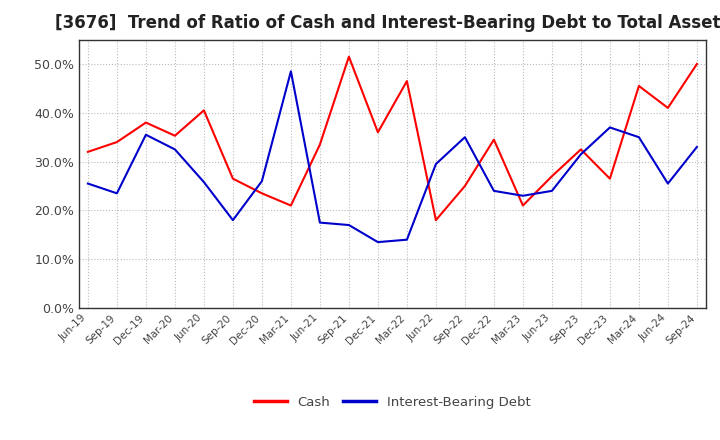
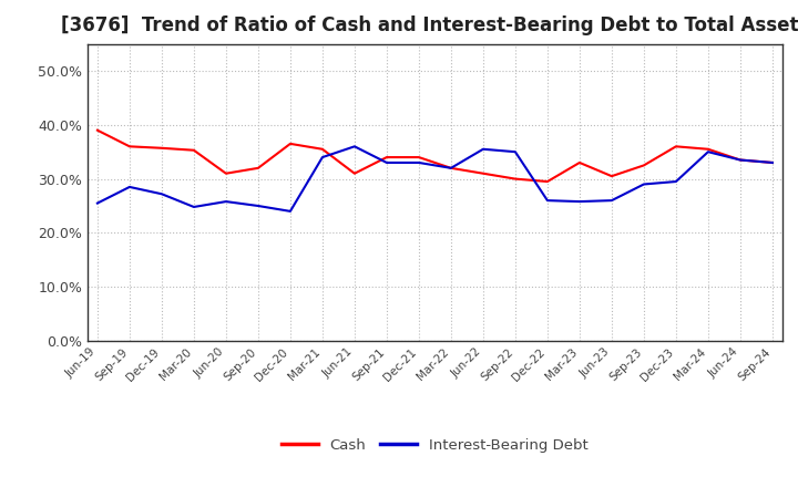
Cash/Jun-19: 32.0% -> 39.0%
Cash/Sep-19: 34.0% -> 36.0%
Interest-Bearing Debt/Sep-19: 23.5% -> 28.5%
Cash/Dec-19: 38.0% -> 35.7%
Interest-Bearing Debt/Dec-19: 35.5% -> 27.2%
Interest-Bearing Debt/Mar-20: 32.5% -> 24.8%
Cash/Jun-20: 40.5% -> 31.0%
Cash/Sep-20: 26.5% -> 32.0%
Interest-Bearing Debt/Sep-20: 18.0% -> 25.0%
Cash/Dec-20: 23.5% -> 36.5%
Interest-Bearing Debt/Dec-20: 26.0% -> 24.0%
Cash/Mar-21: 21.0% -> 35.5%
Interest-Bearing Debt/Mar-21: 48.5% -> 34.0%
Cash/Jun-21: 33.5% -> 31.0%
Interest-Bearing Debt/Jun-21: 17.5% -> 36.0%
Cash/Sep-21: 51.5% -> 34.0%
Interest-Bearing Debt/Sep-21: 17.0% -> 33.0%
Cash/Dec-21: 36.0% -> 34.0%
Interest-Bearing Debt/Dec-21: 13.5% -> 33.0%
Cash/Mar-22: 46.5% -> 32.0%
Interest-Bearing Debt/Mar-22: 14.0% -> 32.0%
Cash/Jun-22: 18.0% -> 31.0%
Interest-Bearing Debt/Jun-22: 29.5% -> 35.5%
Cash/Sep-22: 25.0% -> 30.0%
Cash/Dec-22: 34.5% -> 29.5%
Interest-Bearing Debt/Dec-22: 24.0% -> 26.0%
Cash/Mar-23: 21.0% -> 33.0%
Interest-Bearing Debt/Mar-23: 23.0% -> 25.8%
Cash/Jun-23: 27.0% -> 30.5%
Interest-Bearing Debt/Jun-23: 24.0% -> 26.0%
Interest-Bearing Debt/Sep-23: 31.5% -> 29.0%
Cash/Dec-23: 26.5% -> 36.0%
Interest-Bearing Debt/Dec-23: 37.0% -> 29.5%
Cash/Mar-24: 45.5% -> 35.5%
Cash/Jun-24: 41.0% -> 33.5%
Interest-Bearing Debt/Jun-24: 25.5% -> 33.5%
Cash/Sep-24: 50.0% -> 33.0%
